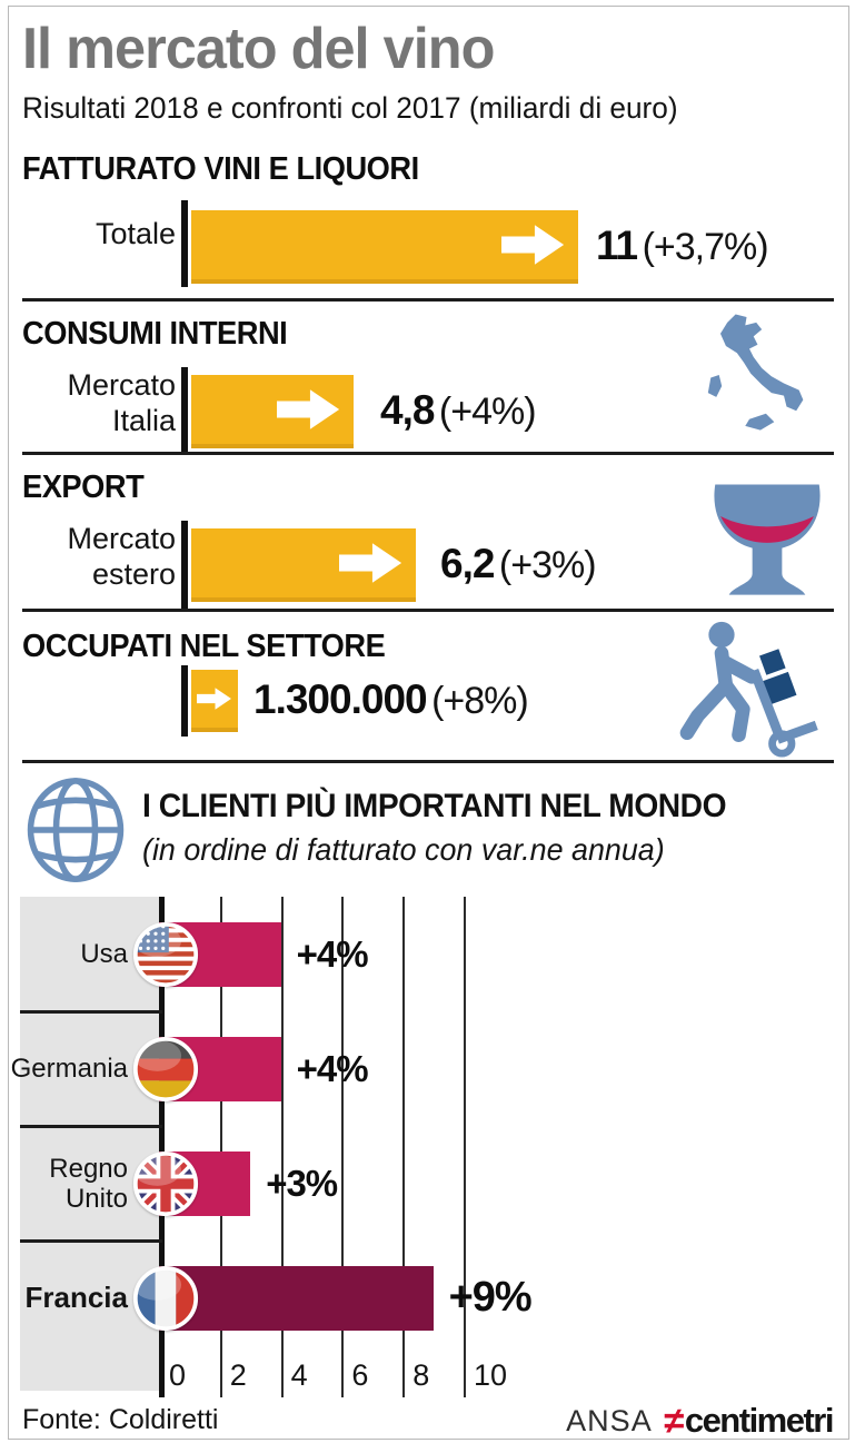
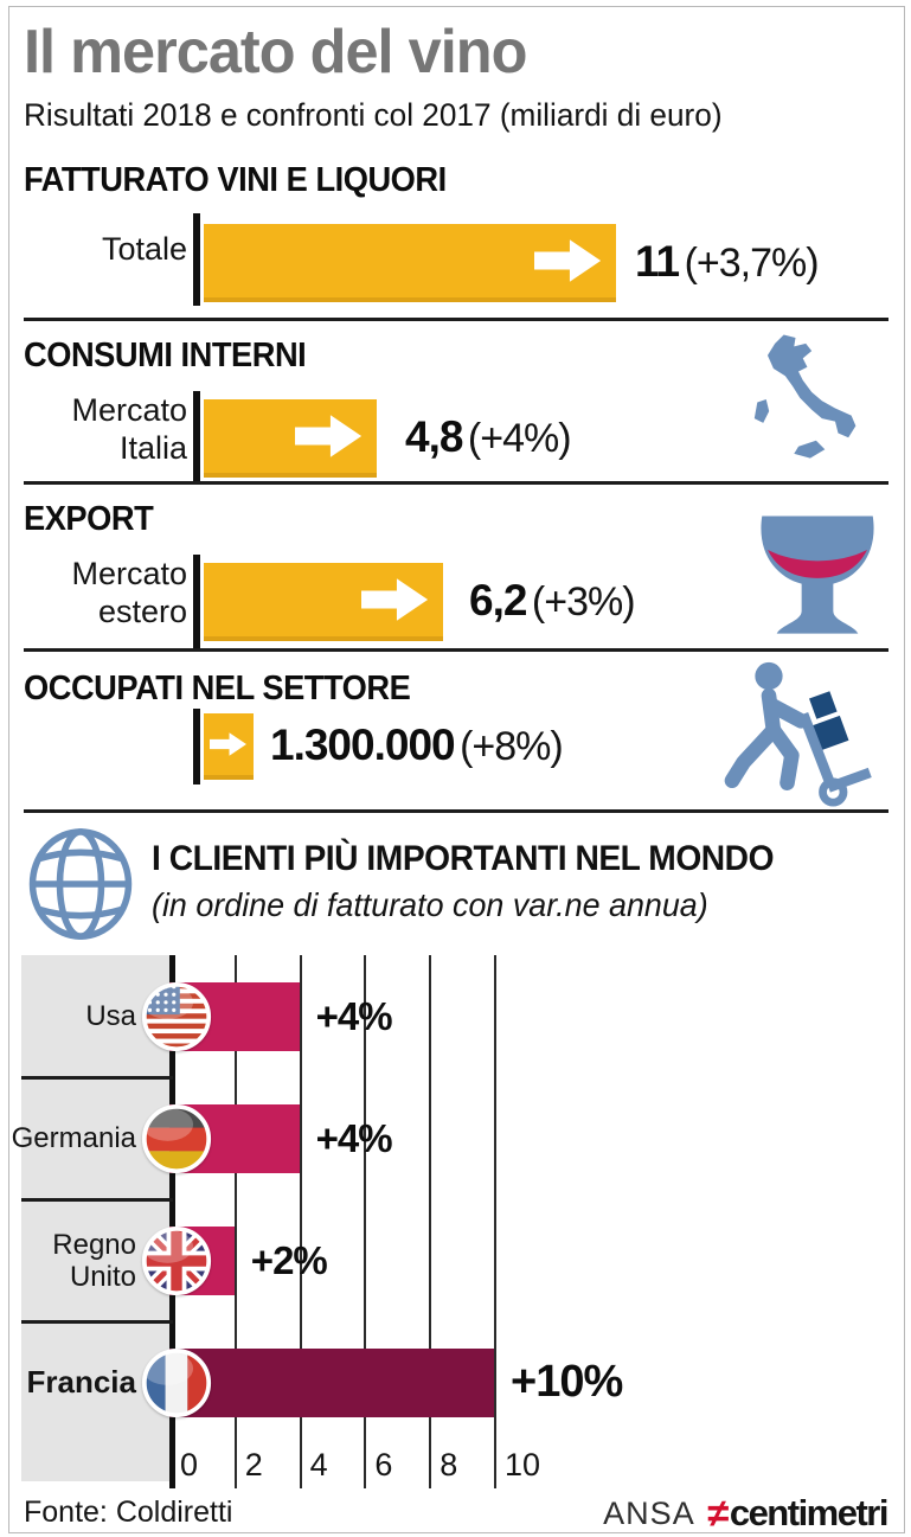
Regno Unito: +3% -> +2%
Francia: +9% -> +10%
